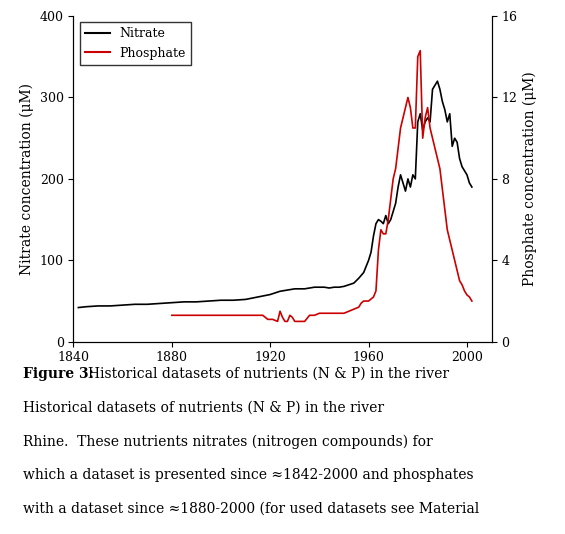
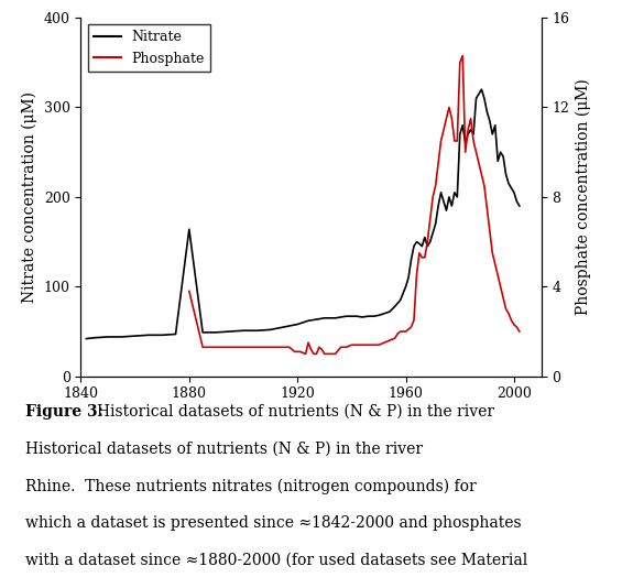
Nitrate/1880: 48 -> 164
Phosphate/1880: 1.3 -> 3.8
